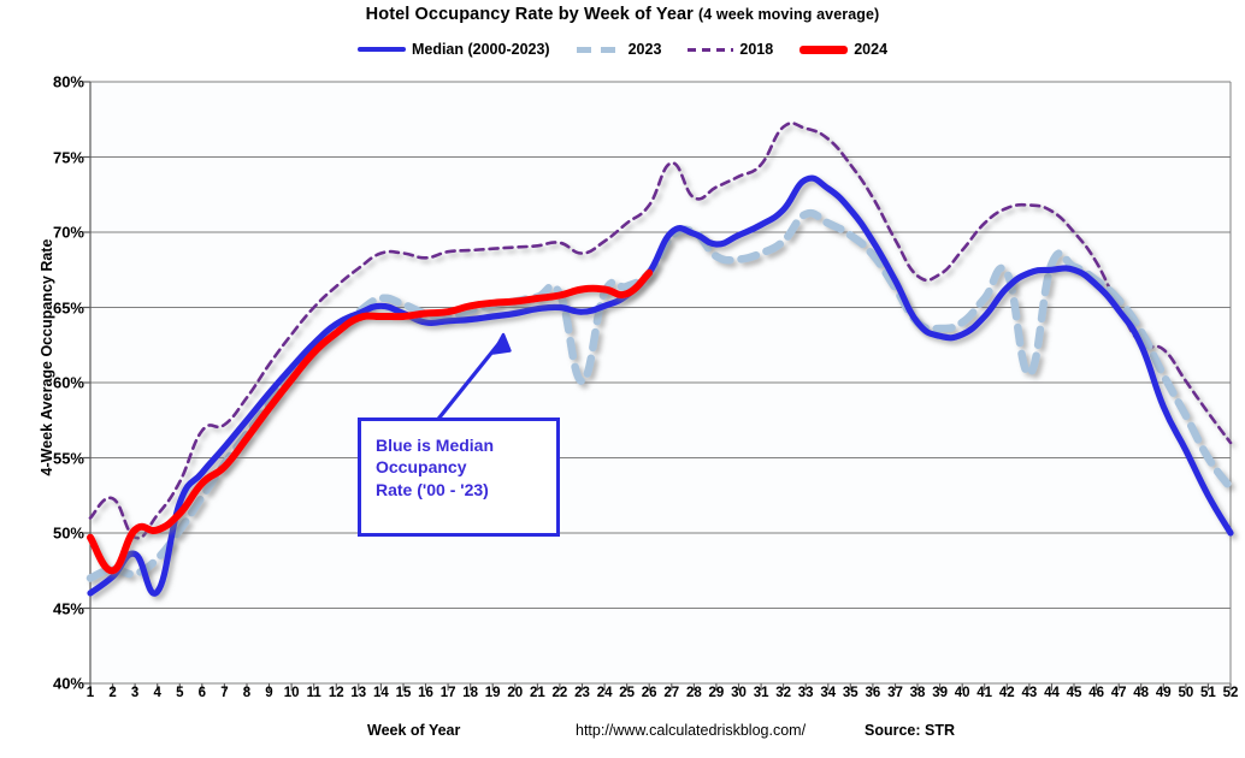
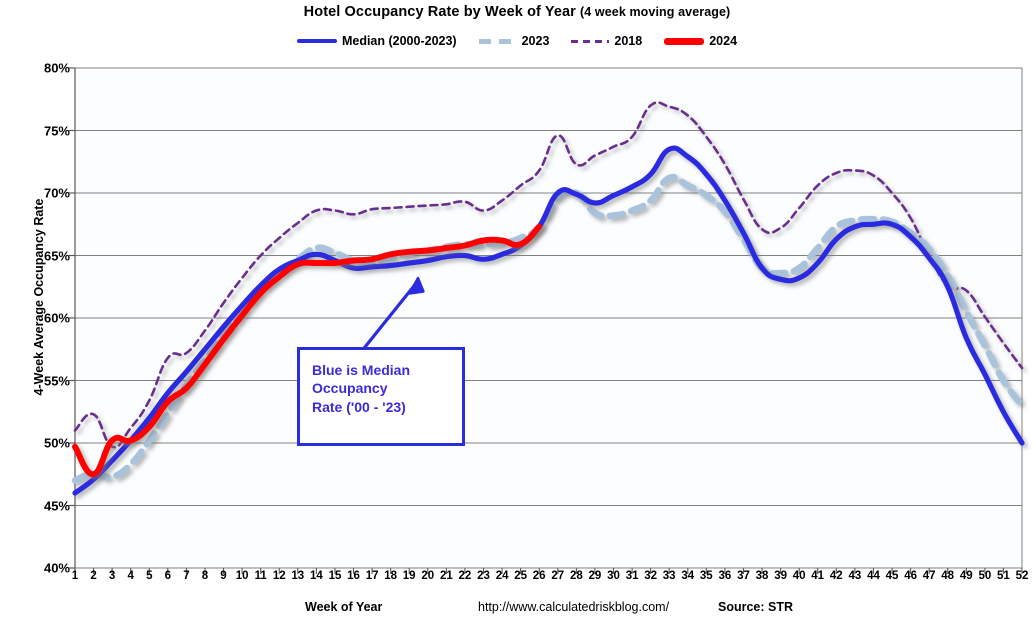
Median (2000-2023)/4: 46.1% -> 50.2%
2023/23: 60.1% -> 65.9%
2023/43: 60.6% -> 67.8%
